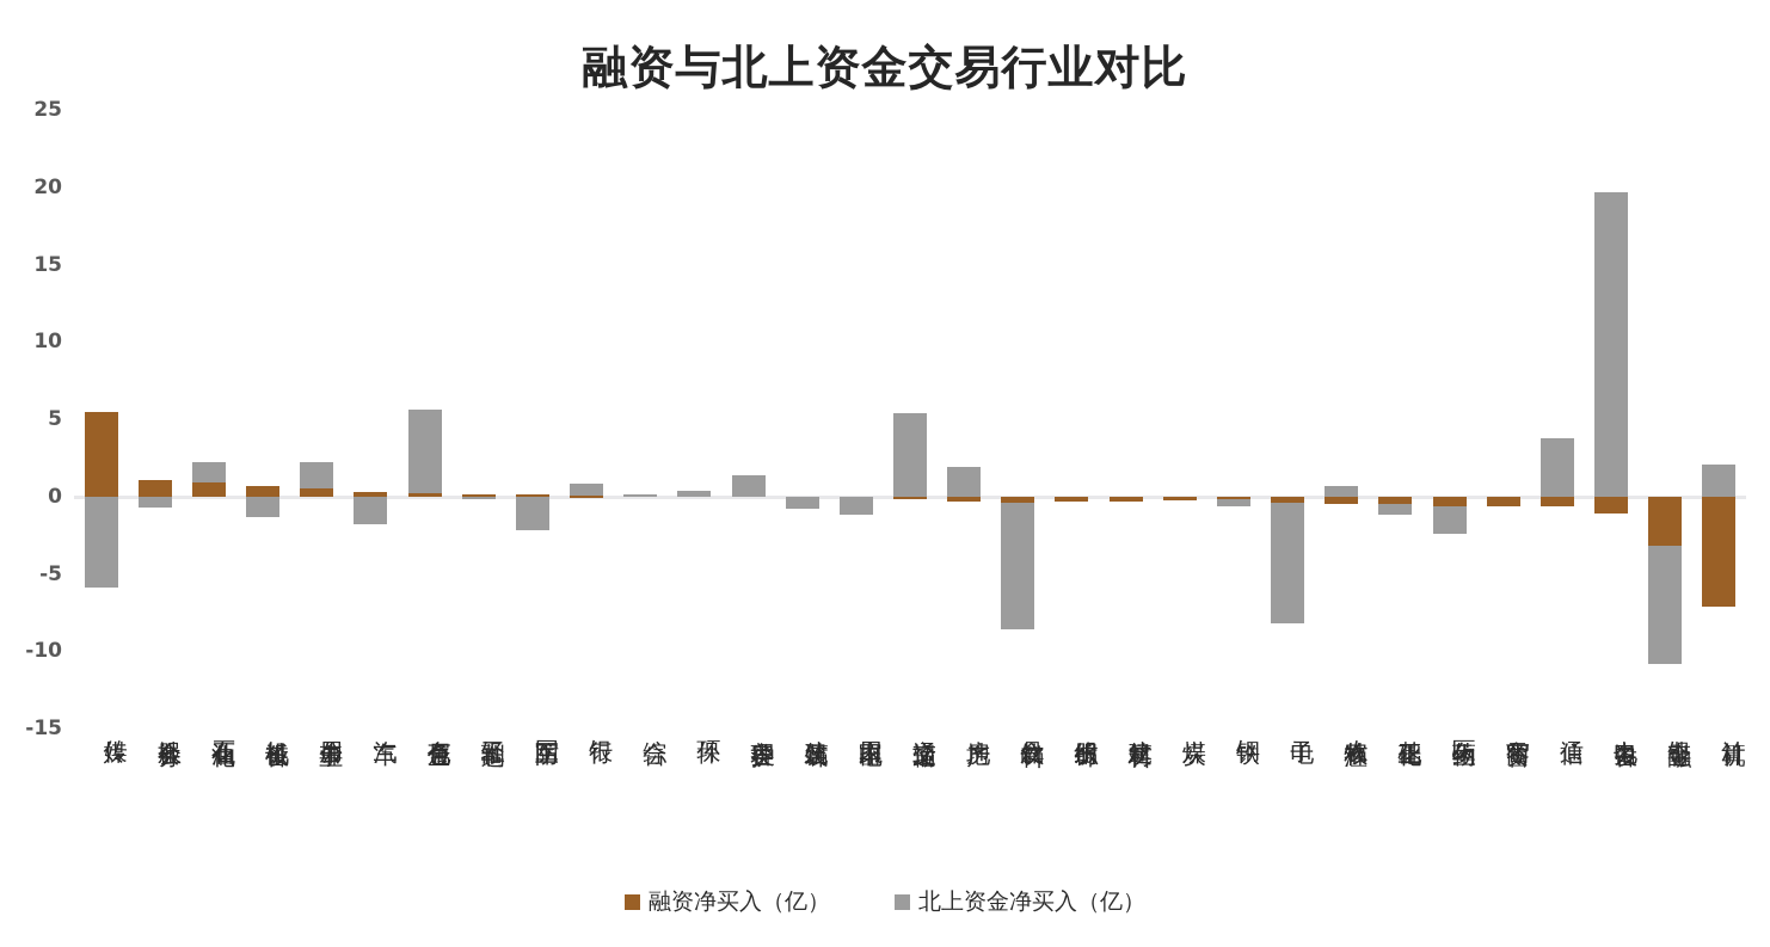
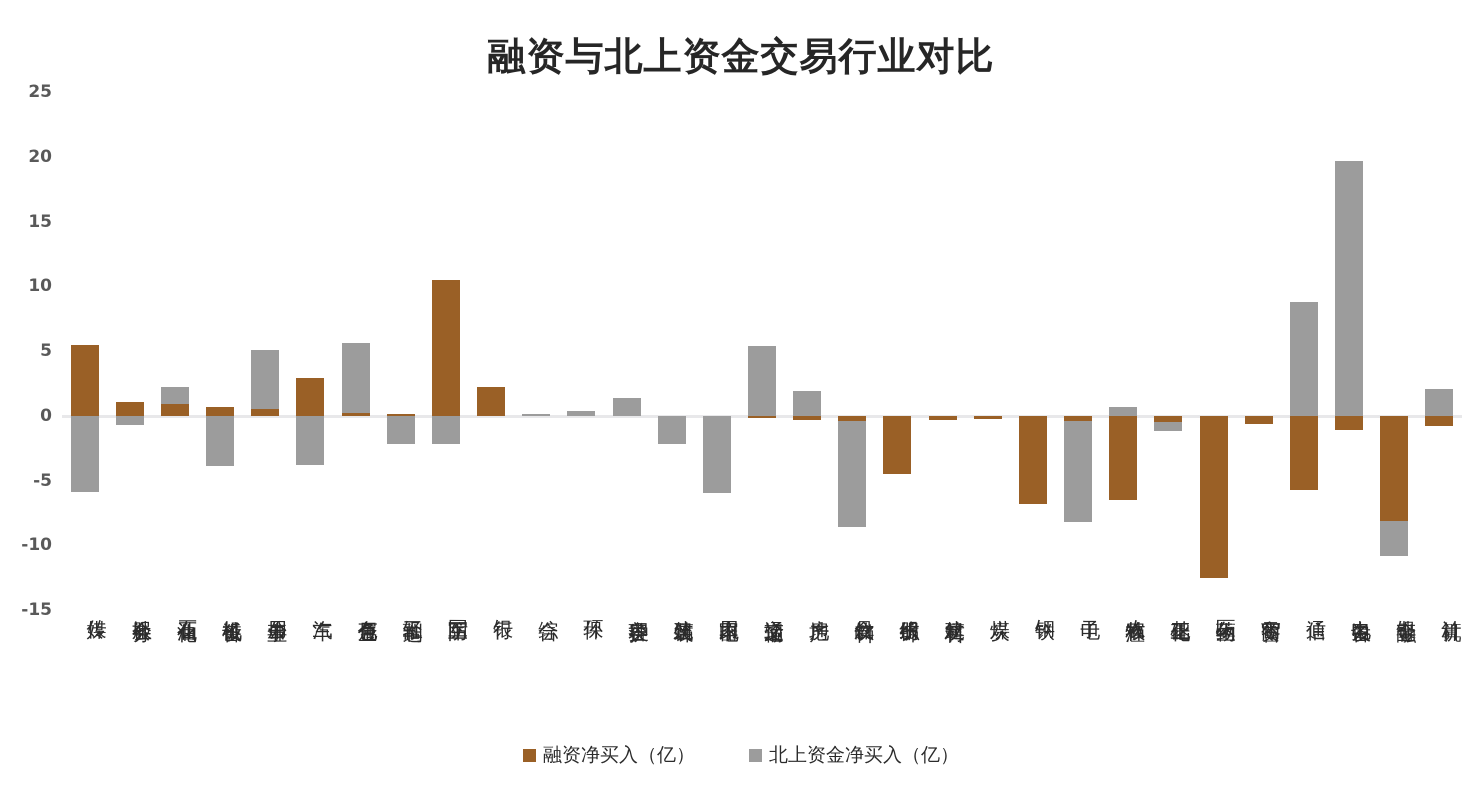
北上资金净买入（亿）/机械设备: -1.3 -> -3.9
北上资金净买入（亿）/公用事业: 2.2 -> 5.1
融资净买入（亿）/汽车: 0.3 -> 2.9
北上资金净买入（亿）/汽车: -1.8 -> -3.8
北上资金净买入（亿）/轻工制造: -0.2 -> -2.2
融资净买入（亿）/国防军工: 0.1 -> 10.5
融资净买入（亿）/银行: 0.1 -> 2.2
北上资金净买入（亿）/建筑装饰: -0.8 -> -2.2
北上资金净买入（亿）/家用电器: -1.2 -> -6.0
融资净买入（亿）/纺织服饰: -0.3 -> -4.5
融资净买入（亿）/钢铁: -0.1 -> -6.8
融资净买入（亿）/农林牧渔: -0.5 -> -6.5
融资净买入（亿）/医药生物: -0.6 -> -12.5
北上资金净买入（亿）/医药生物: -2.4 -> -4.0
融资净买入（亿）/通信: -0.6 -> -5.7
北上资金净买入（亿）/通信: 3.8 -> 8.8
融资净买入（亿）/非银金融: -3.2 -> -8.1
融资净买入（亿）/计算机: -7.1 -> -0.8
